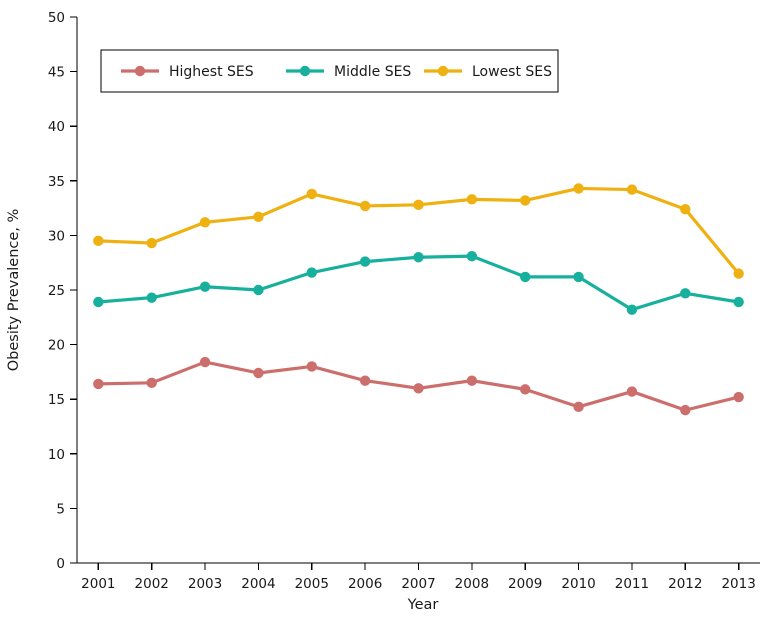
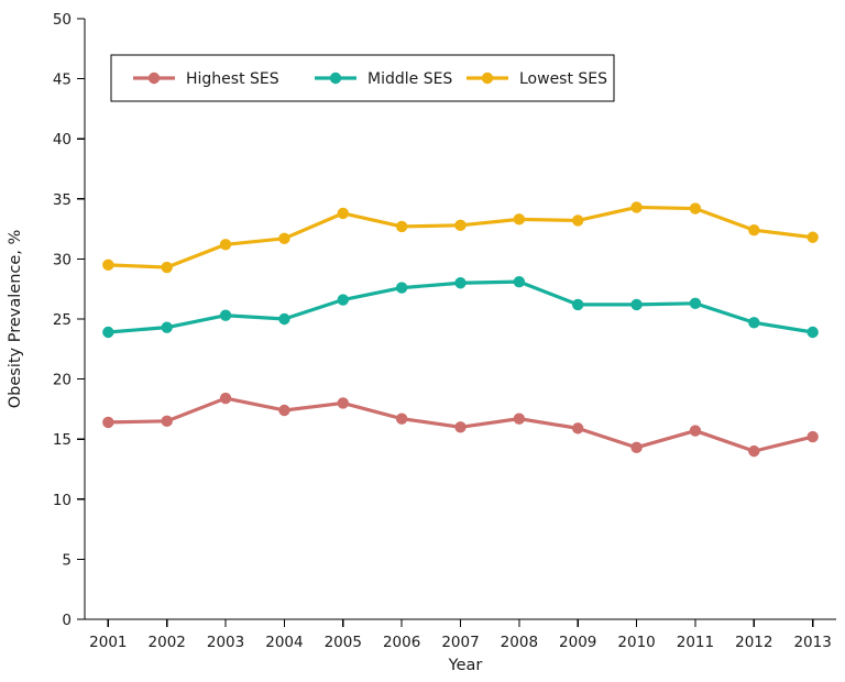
Middle SES/2011: 23.2 -> 26.3
Lowest SES/2013: 26.5 -> 31.8
